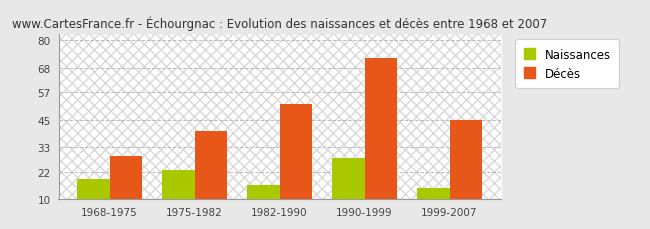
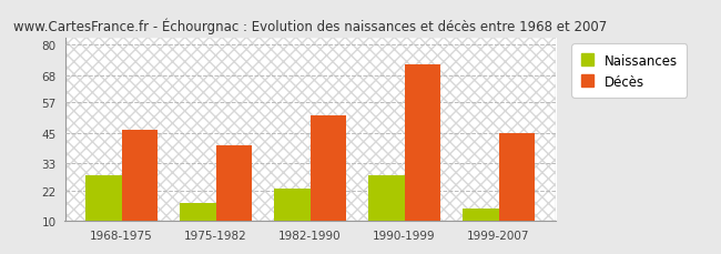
Naissances/1968-1975: 19 -> 28
Décès/1968-1975: 29 -> 46
Naissances/1975-1982: 23 -> 17
Naissances/1982-1990: 16 -> 23
